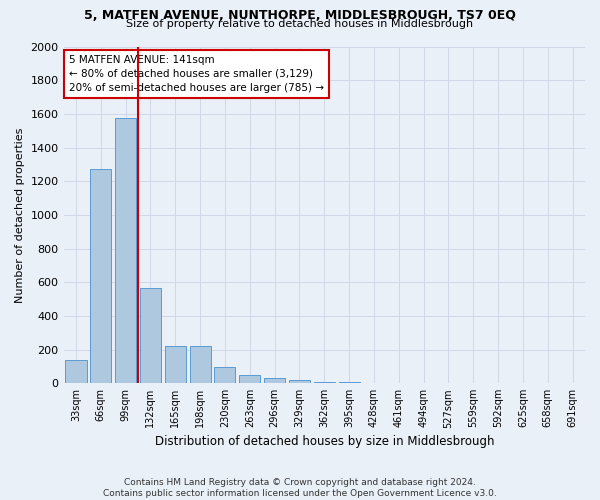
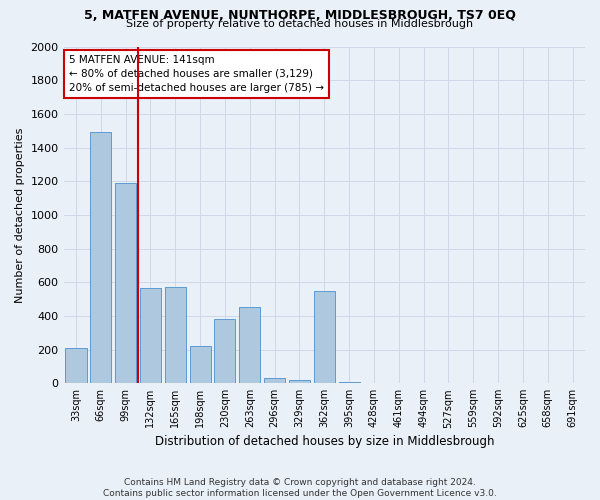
33sqm: 140 -> 210
66sqm: 1280 -> 1490
99sqm: 1580 -> 1190
165sqm: 220 -> 570
230sqm: 100 -> 380
263sqm: 50 -> 450
362sqm: 10 -> 550
